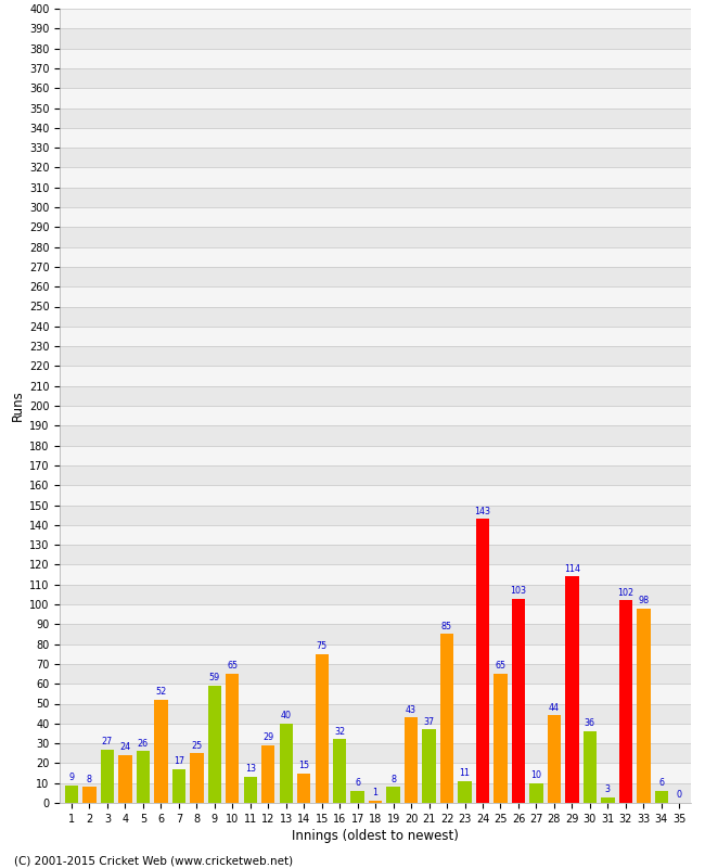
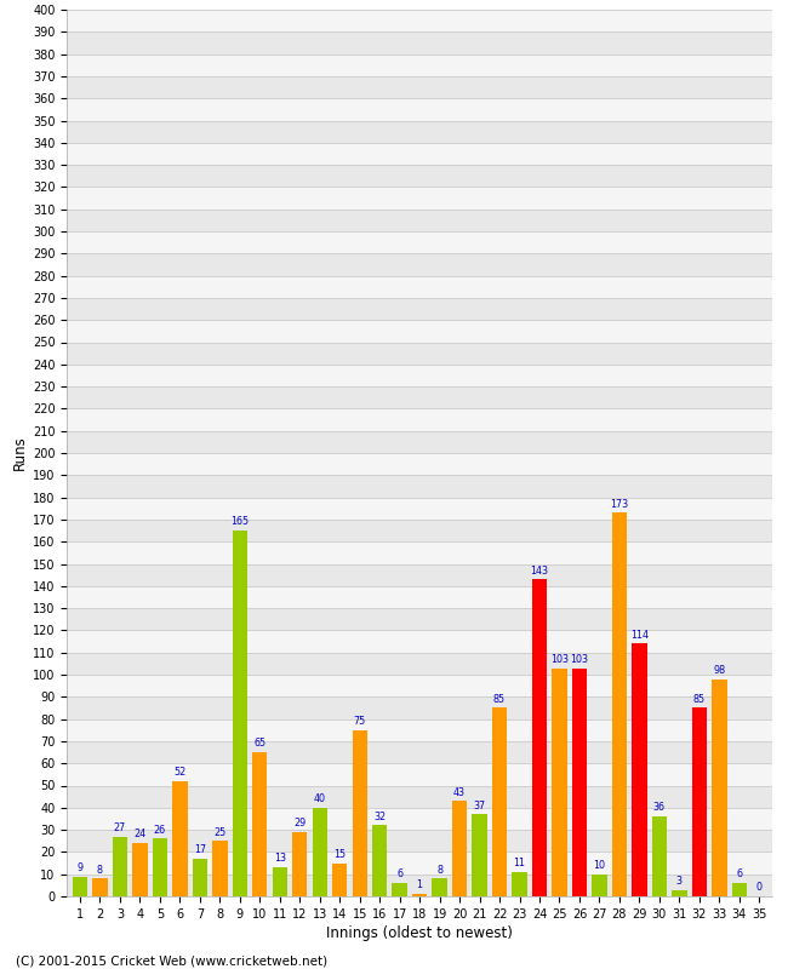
9: 59 -> 165
25: 65 -> 103
28: 44 -> 173
32: 102 -> 85
